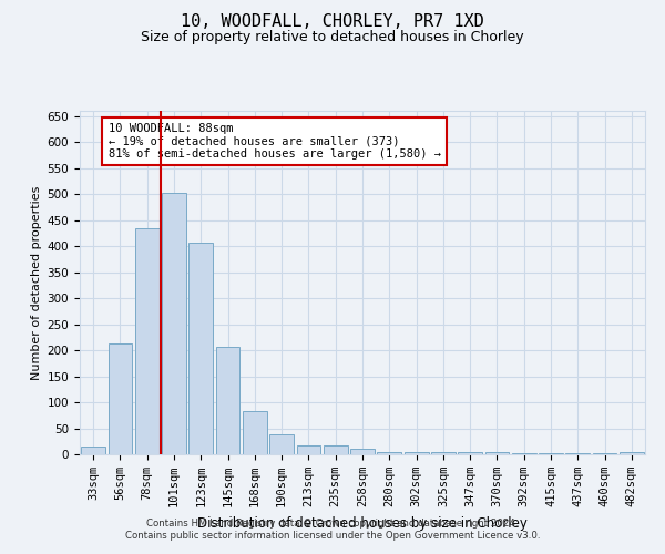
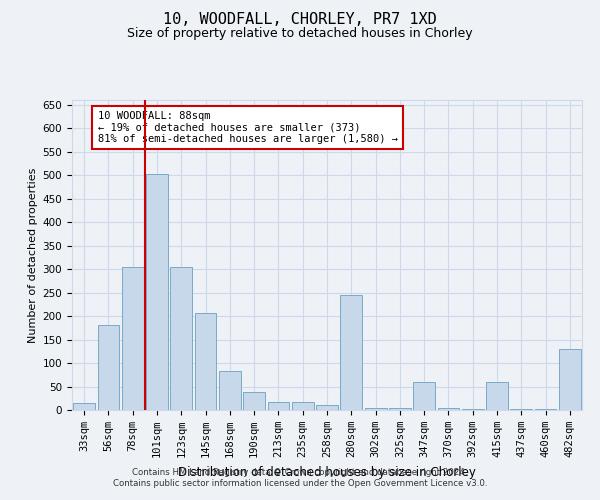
56sqm: 213 -> 180
78sqm: 435 -> 305
123sqm: 407 -> 305
280sqm: 5 -> 245
347sqm: 5 -> 60
415sqm: 2 -> 60
482sqm: 5 -> 130
